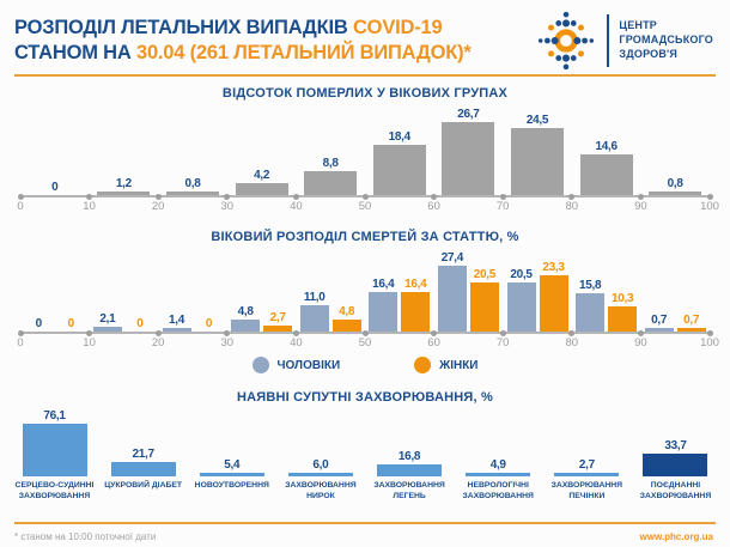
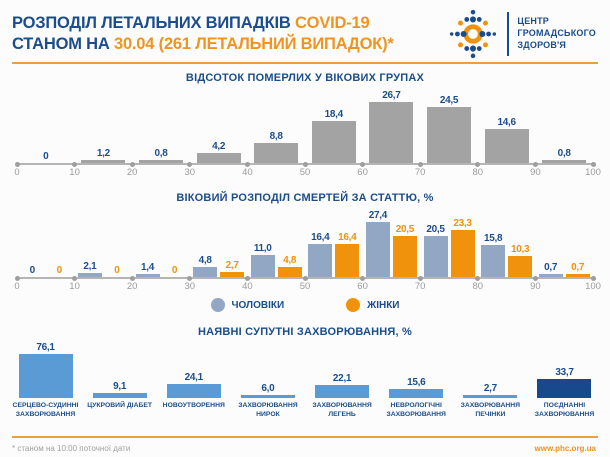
НАЯВНІ СУПУТНІ ЗАХВОРЮВАННЯ, %/ЦУКРОВИЙ ДІАБЕТ: 21,7 -> 9,1
НАЯВНІ СУПУТНІ ЗАХВОРЮВАННЯ, %/НОВОУТВОРЕННЯ: 5,4 -> 24,1
НАЯВНІ СУПУТНІ ЗАХВОРЮВАННЯ, %/ЗАХВОРЮВАННЯ ЛЕГЕНЬ: 16,8 -> 22,1
НАЯВНІ СУПУТНІ ЗАХВОРЮВАННЯ, %/НЕВРОЛОГІЧНІ ЗАХВОРЮВАННЯ: 4,9 -> 15,6
